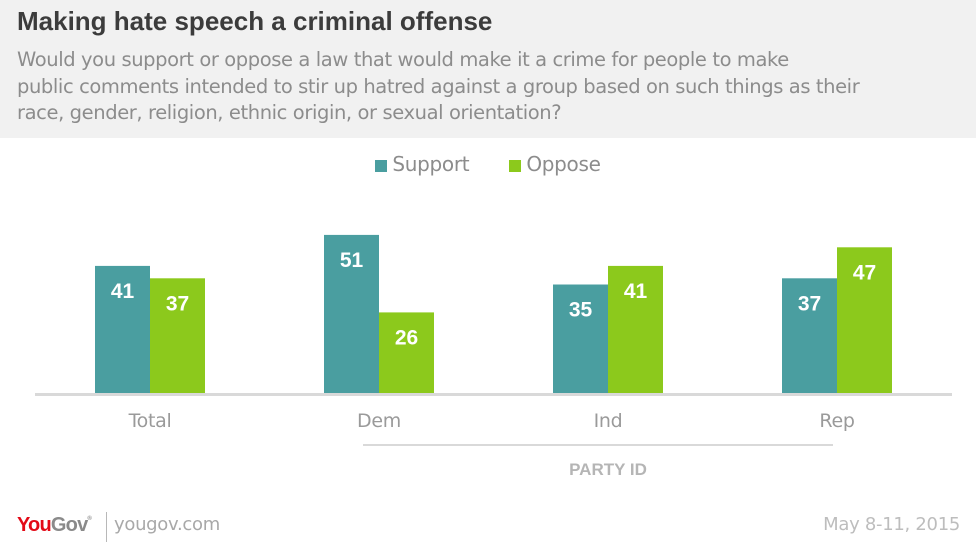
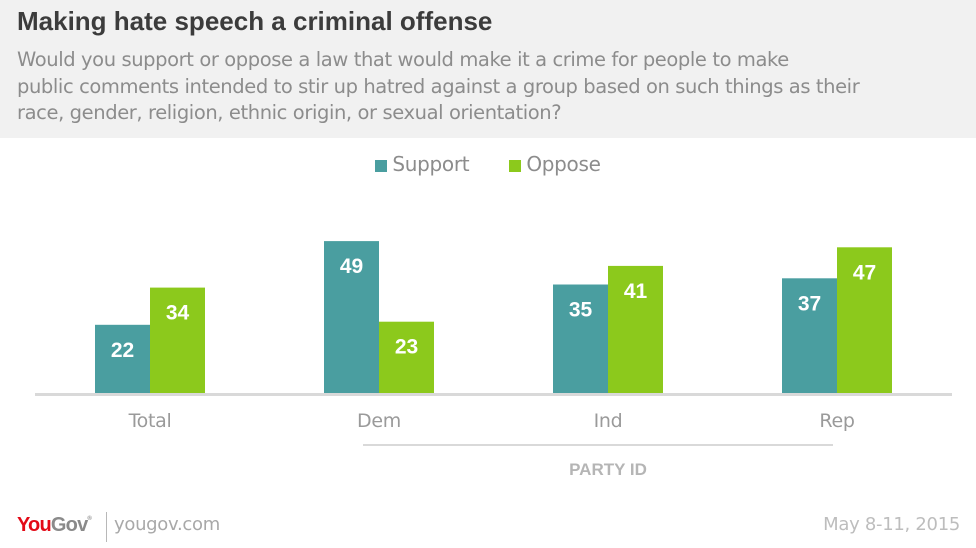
Support/Total: 41 -> 22
Oppose/Total: 37 -> 34
Support/Dem: 51 -> 49
Oppose/Dem: 26 -> 23
